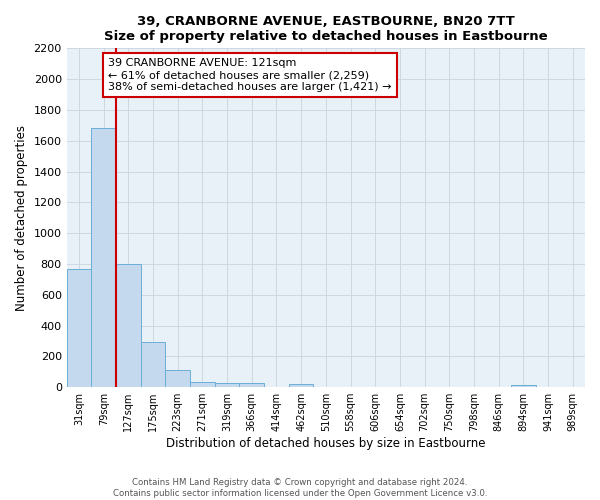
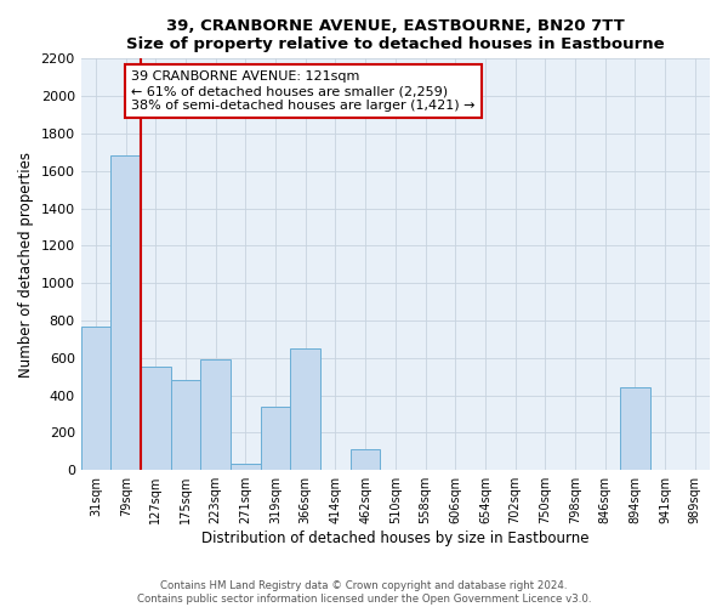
127sqm: 800 -> 550
175sqm: 300 -> 480
223sqm: 110 -> 590
319sqm: 30 -> 340
366sqm: 30 -> 650
462sqm: 20 -> 110
894sqm: 20 -> 440
